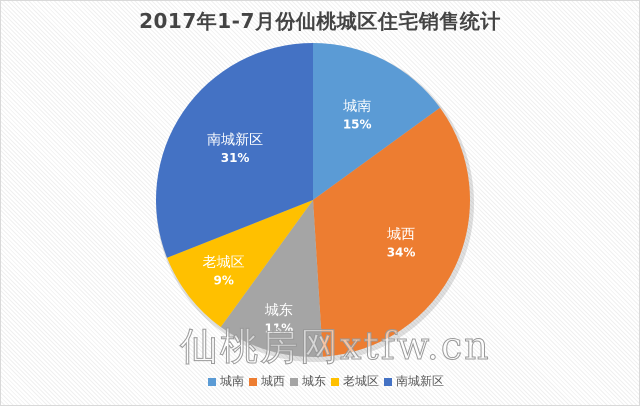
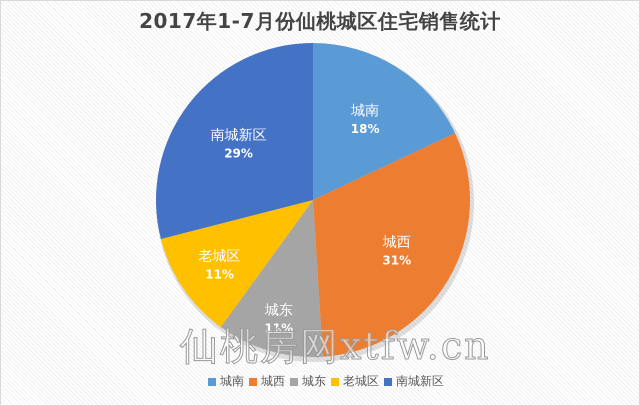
城南: 15% -> 18%
城西: 34% -> 31%
老城区: 9% -> 11%
南城新区: 31% -> 29%
